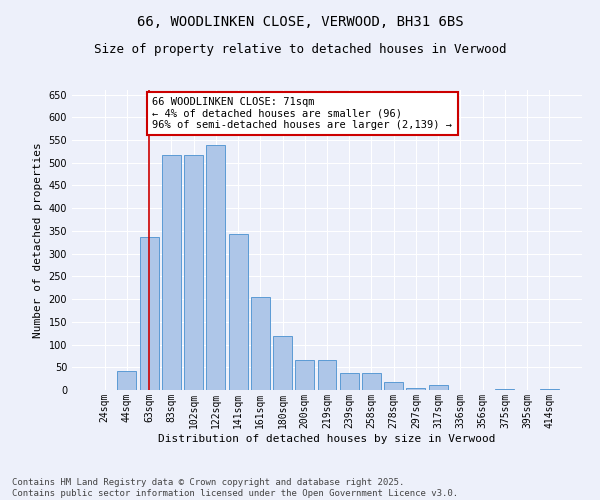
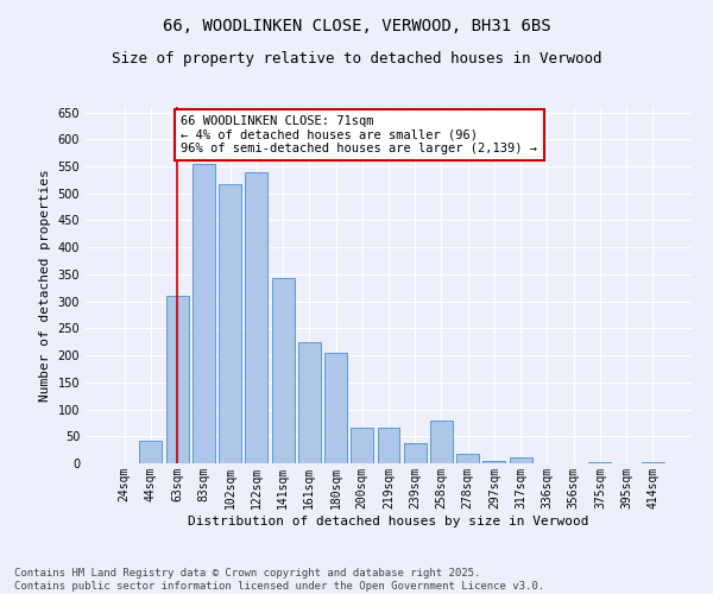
63sqm: 337 -> 310
83sqm: 518 -> 555
161sqm: 205 -> 225
180sqm: 118 -> 205
258sqm: 38 -> 80
